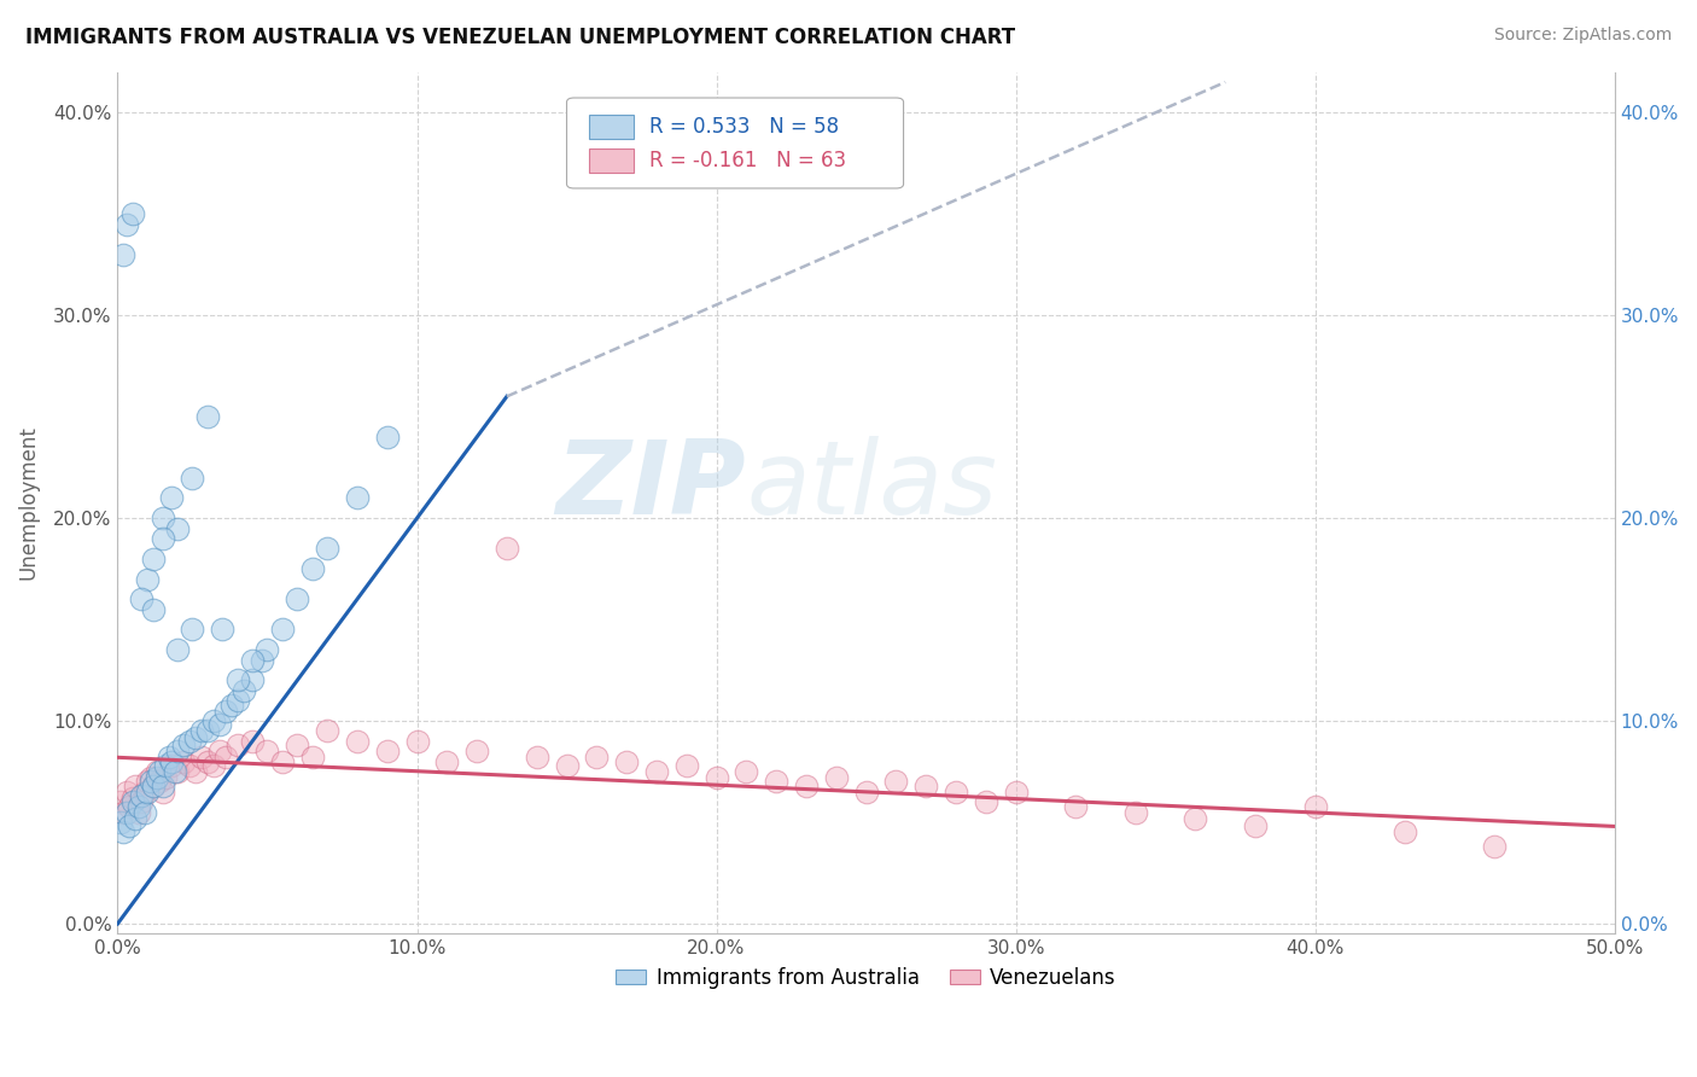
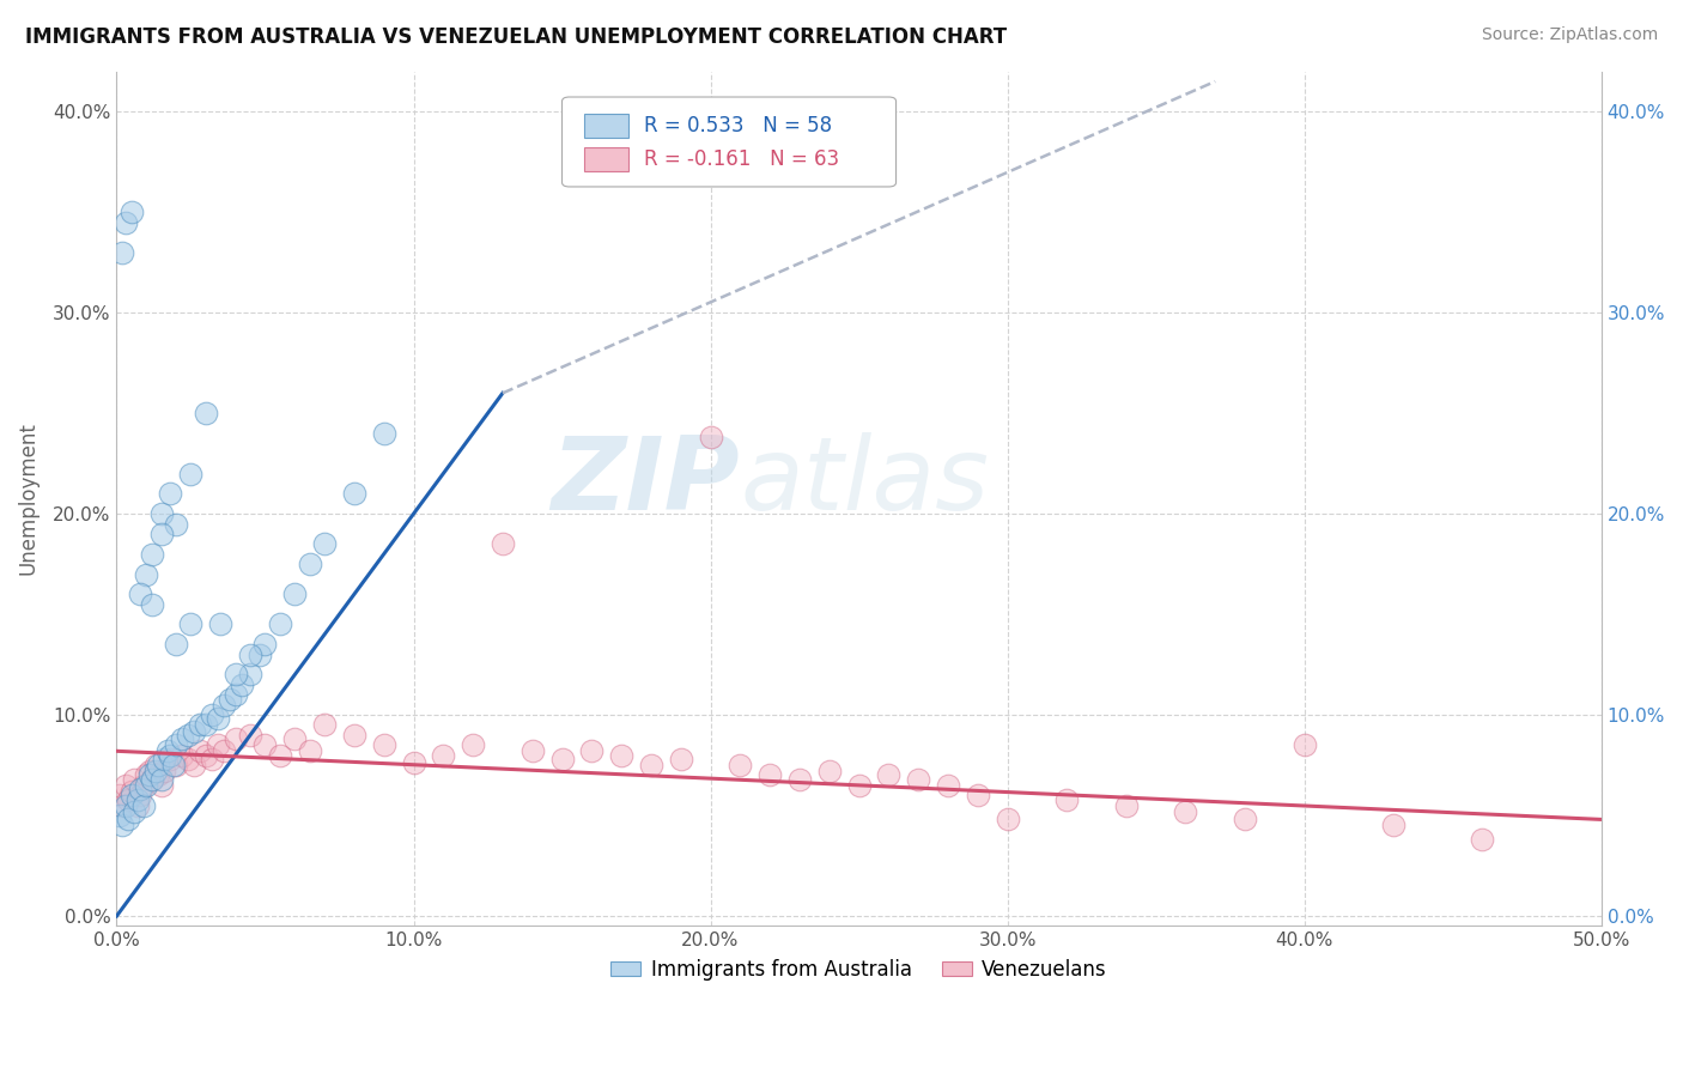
Venezuelans/10.0%: 9.0% -> 7.6%
Venezuelans/20.0%: 7.2% -> 23.8%
Venezuelans/30.0%: 6.5% -> 4.8%
Venezuelans/40.0%: 5.8% -> 8.5%
